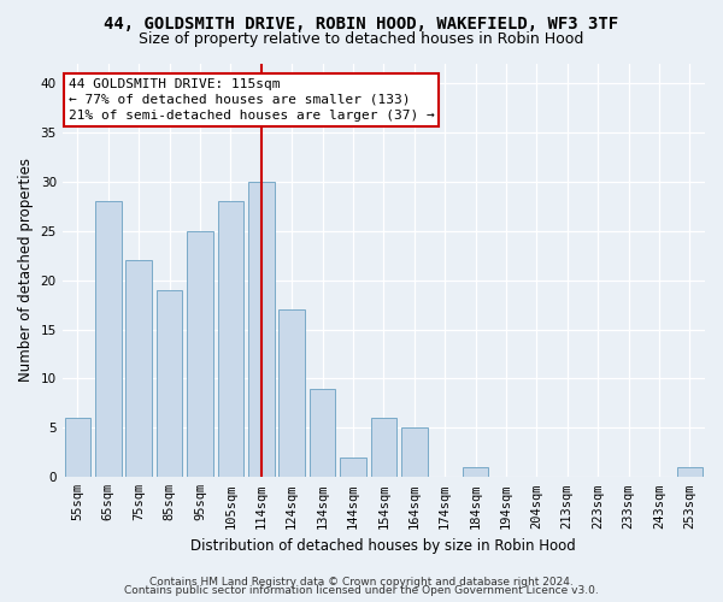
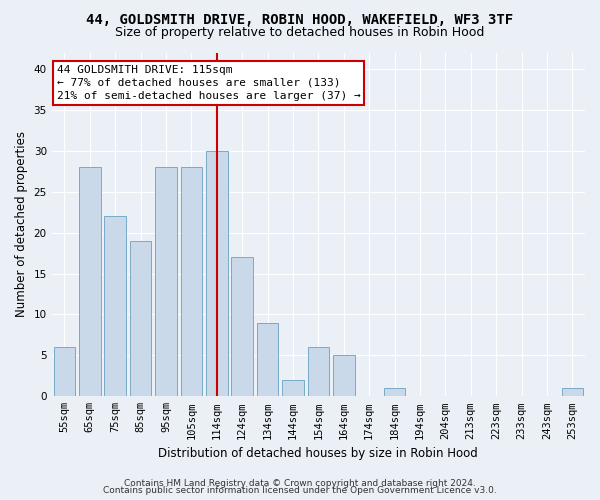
95sqm: 25 -> 28
